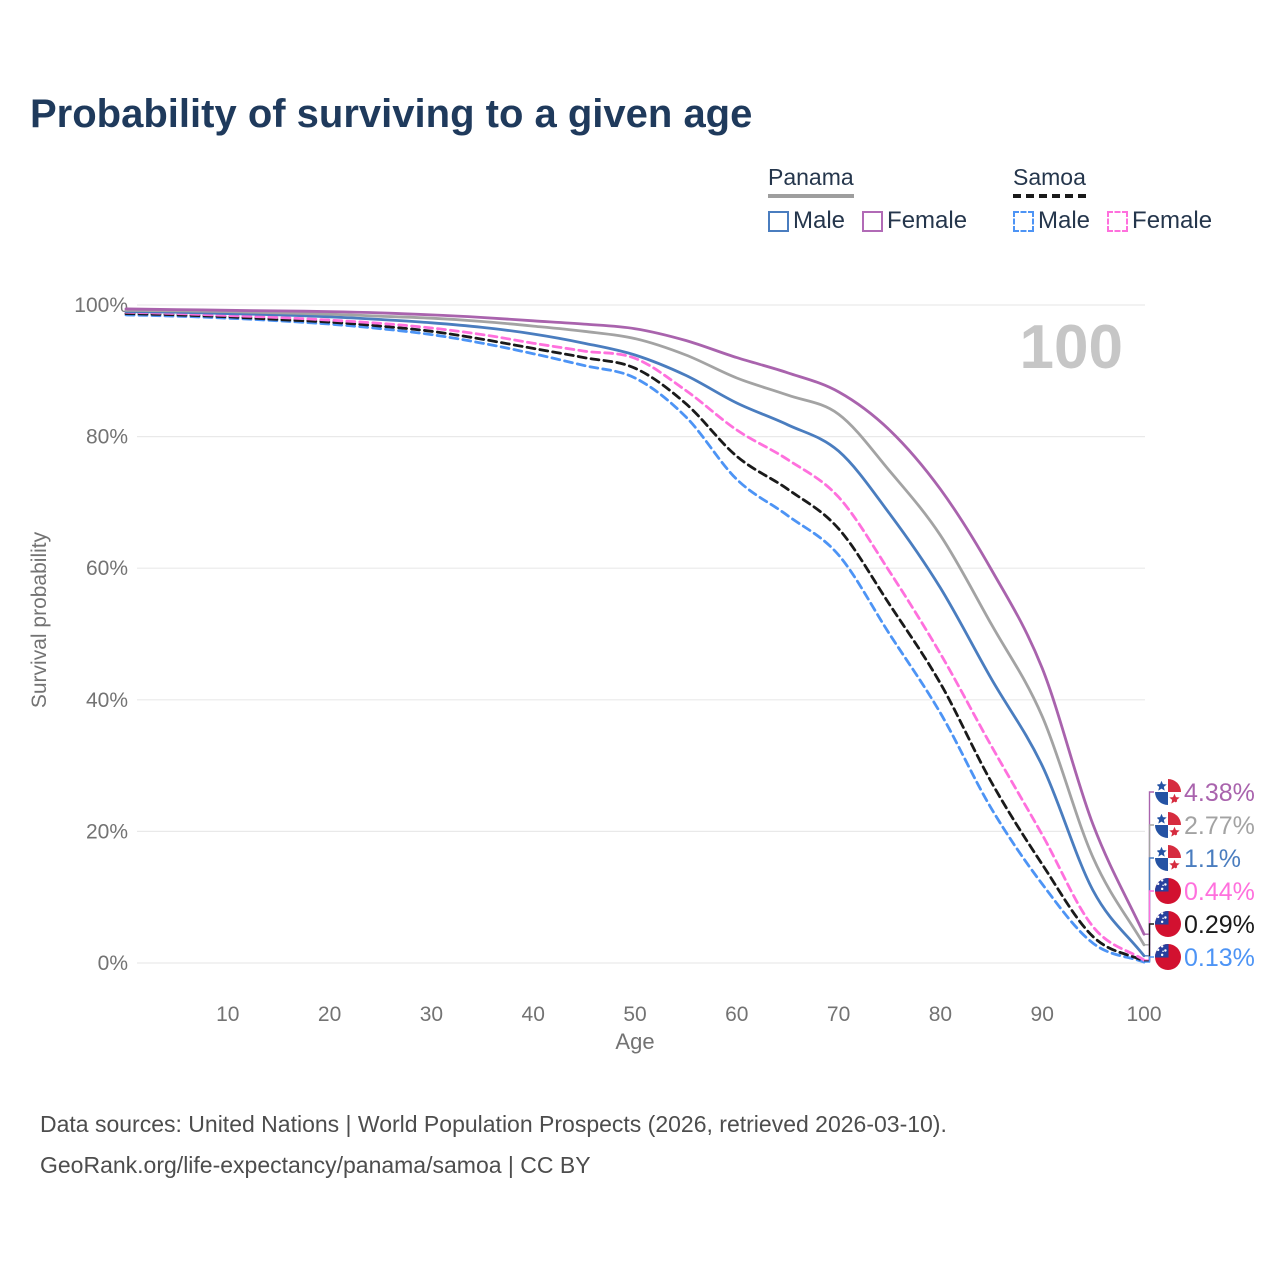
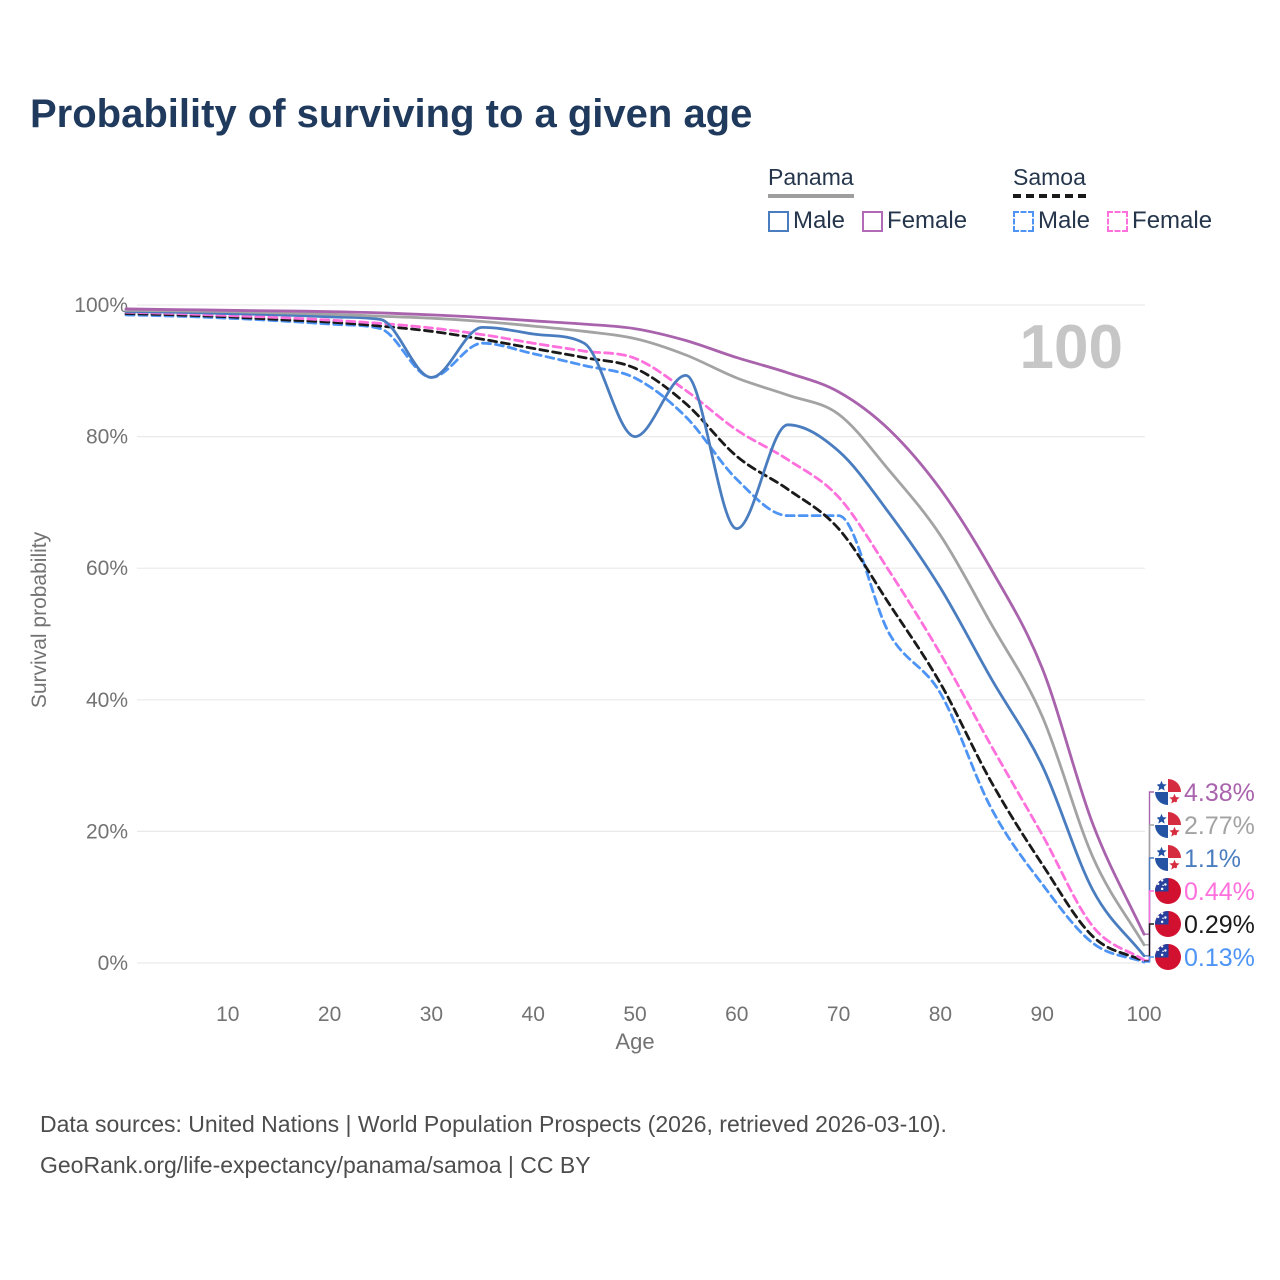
Panama Male/30: 97% -> 89%
Samoa Male/30: 96% -> 89%
Panama Male/50: 92% -> 80%
Panama Male/60: 85% -> 66%
Samoa Male/70: 62% -> 68%
Samoa Male/80: 38% -> 41%
